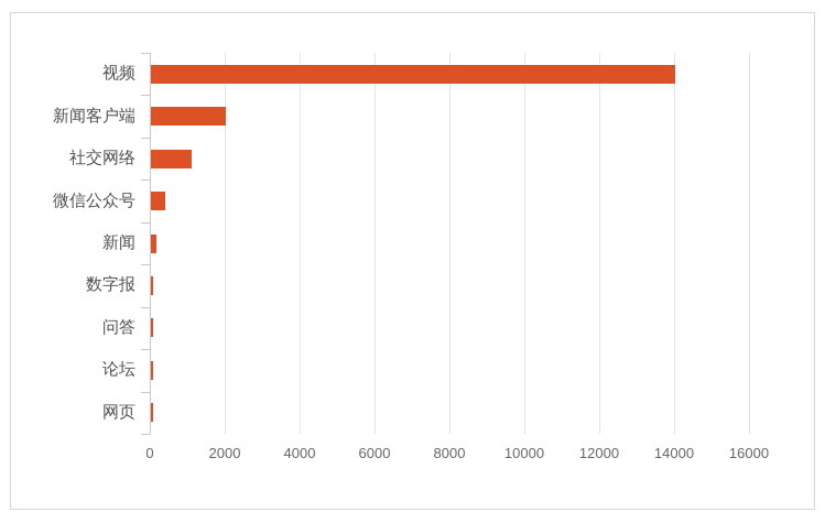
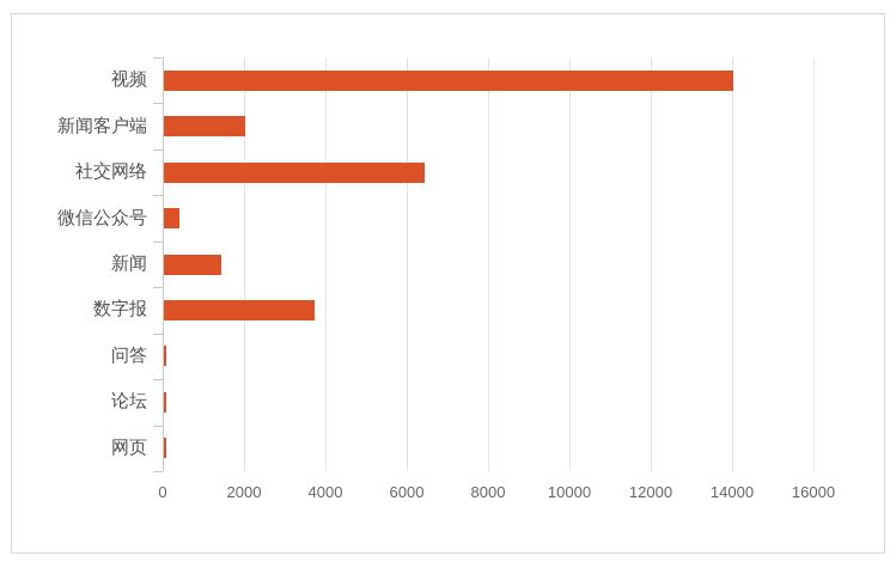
社交网络: 1100 -> 6400
新闻: 200 -> 1400
数字报: 100 -> 3700
